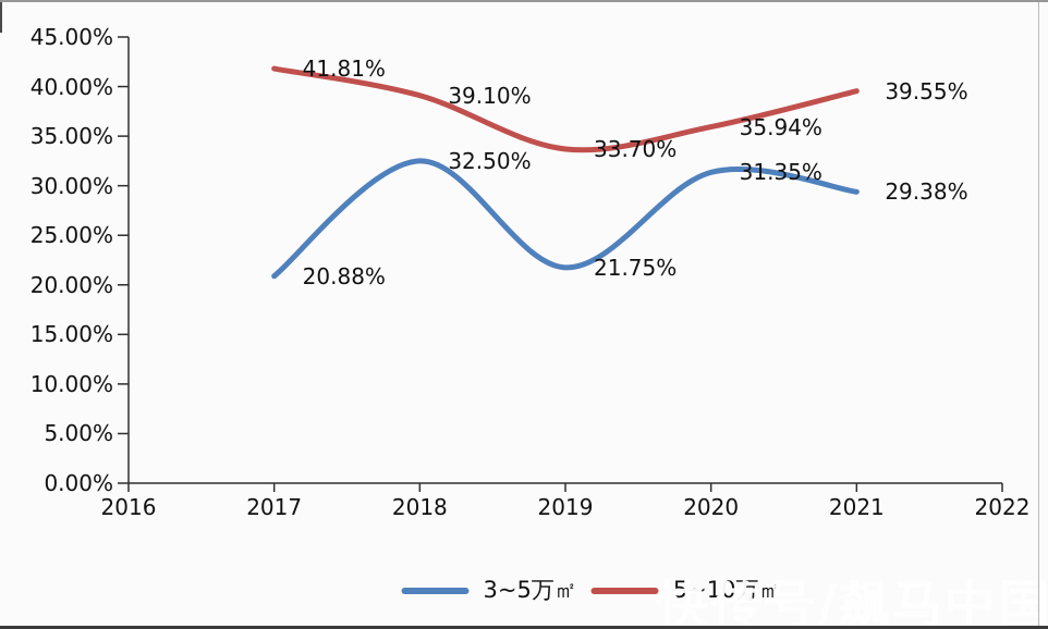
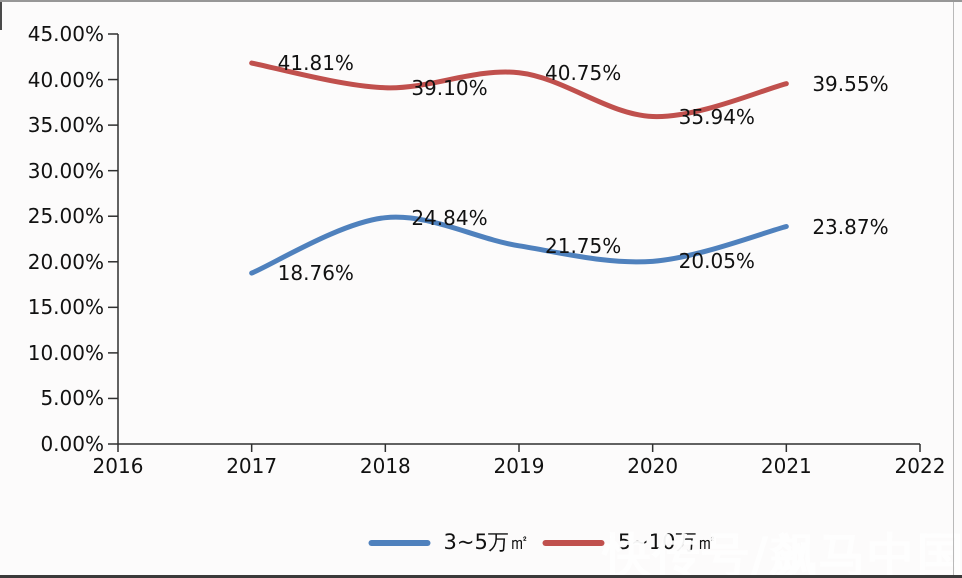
3~5万㎡/2017: 20.88% -> 18.76%
3~5万㎡/2018: 32.50% -> 24.84%
5~10万㎡/2019: 33.70% -> 40.75%
3~5万㎡/2020: 31.35% -> 20.05%
3~5万㎡/2021: 29.38% -> 23.87%
